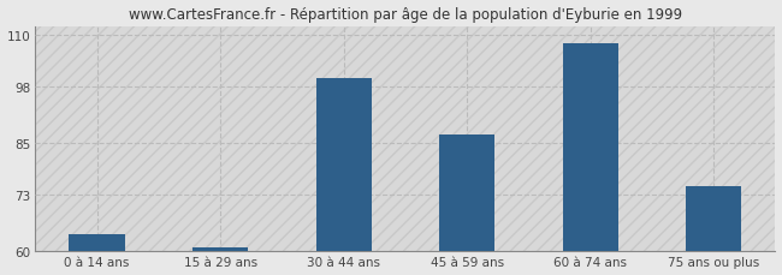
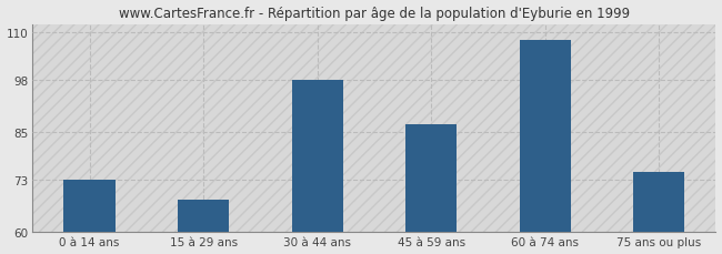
0 à 14 ans: 64 -> 73
15 à 29 ans: 61 -> 68
30 à 44 ans: 100 -> 98
